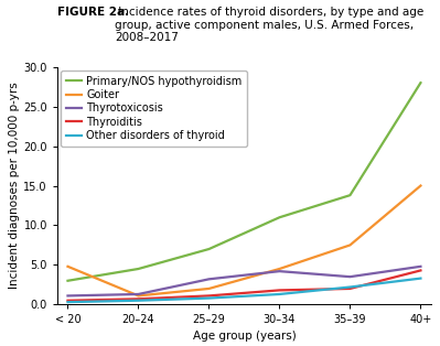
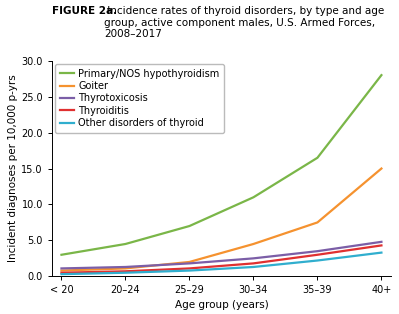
Goiter/< 20: 4.8 -> 0.8
Thyrotoxicosis/25–29: 3.2 -> 1.8
Thyrotoxicosis/30–34: 4.2 -> 2.5
Primary/NOS hypothyroidism/35–39: 13.8 -> 16.5
Thyroiditis/35–39: 2.0 -> 3.0
